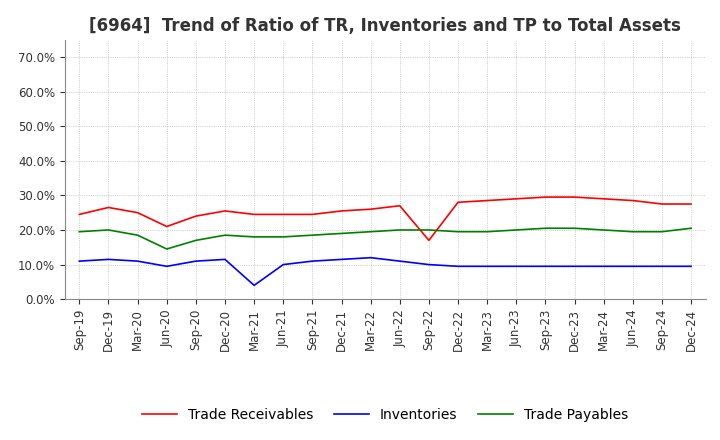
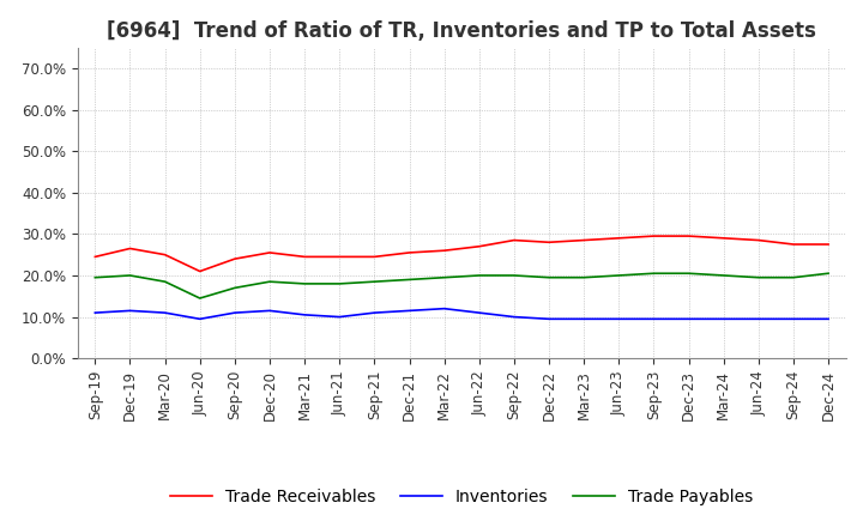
Inventories/Mar-21: 4.0% -> 10.5%
Trade Receivables/Sep-22: 17.0% -> 28.5%
